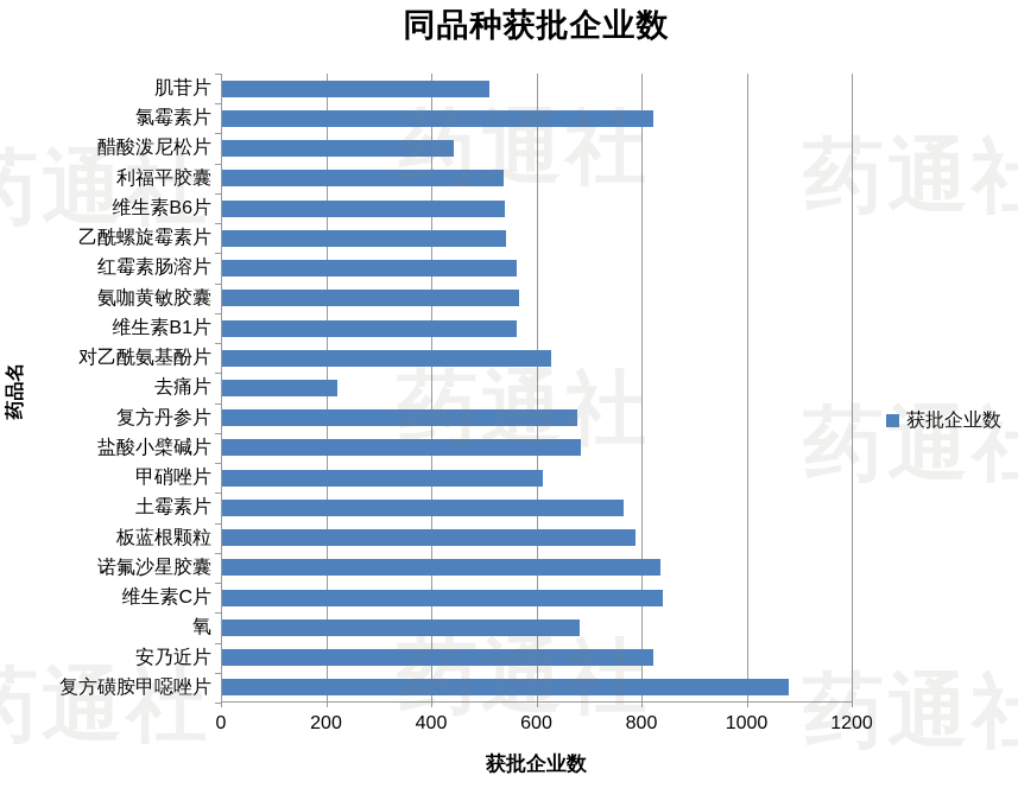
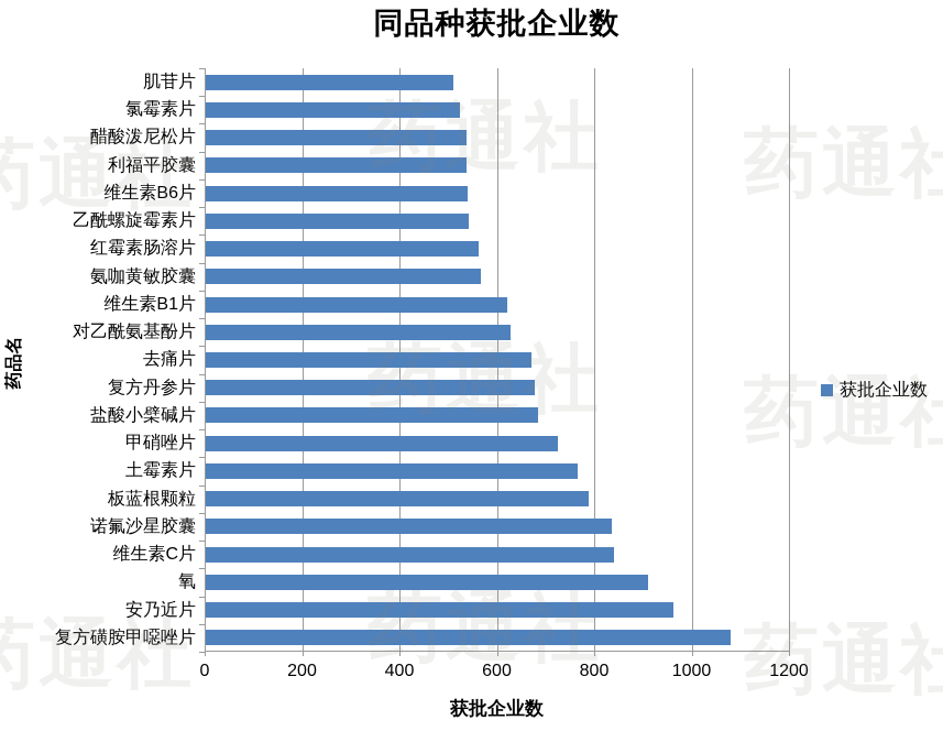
氯霉素片: 820 -> 520
醋酸泼尼松片: 440 -> 540
维生素B1片: 560 -> 620
去痛片: 220 -> 670
甲硝唑片: 610 -> 720
氧: 680 -> 910
安乃近片: 820 -> 960
